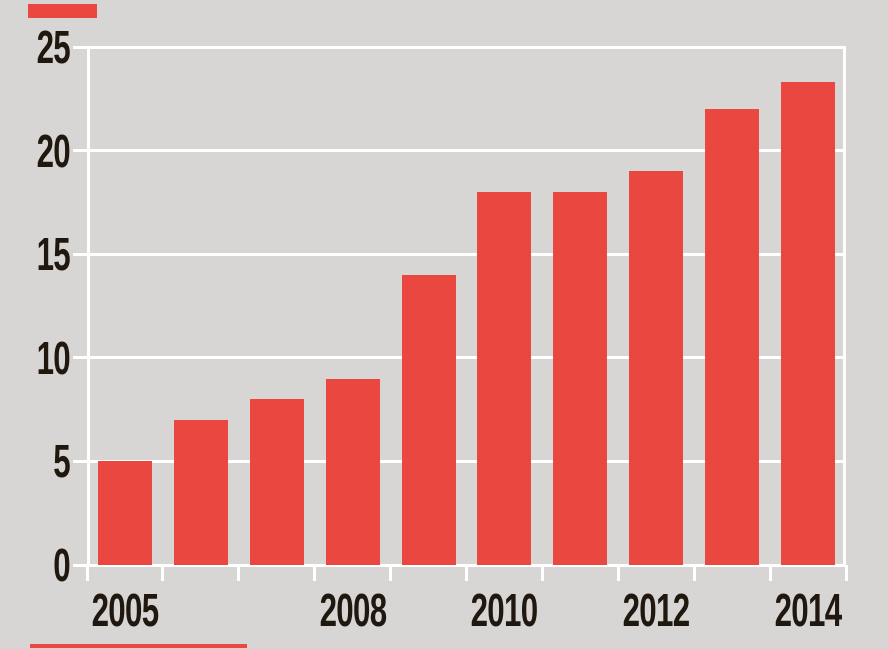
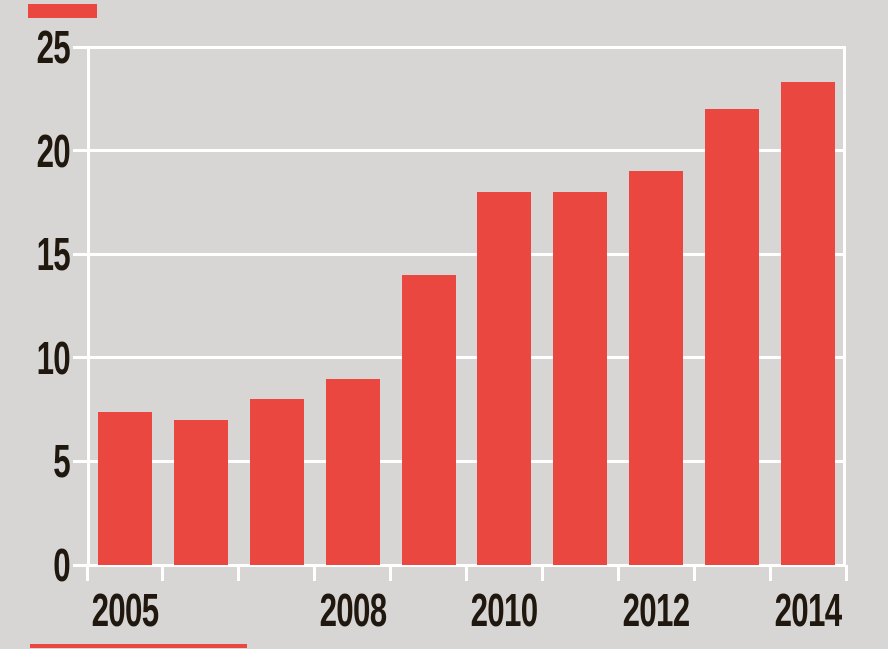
2005: 5.0 -> 7.4
